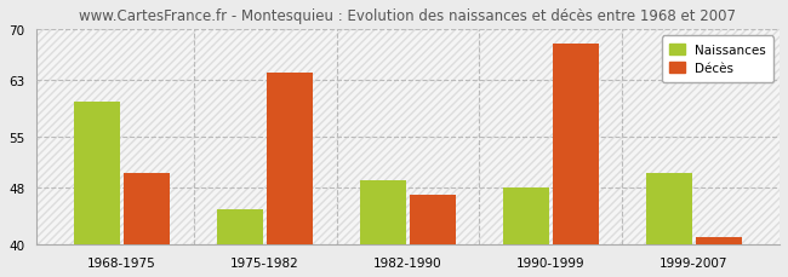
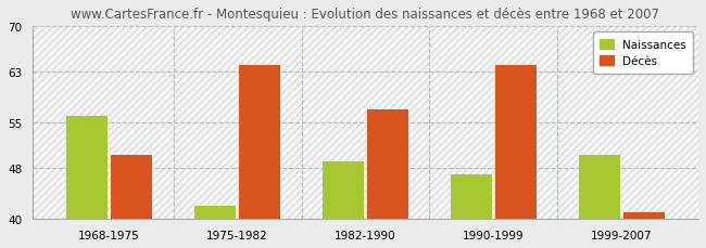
Naissances/1968-1975: 60 -> 56
Naissances/1975-1982: 45 -> 42
Décès/1982-1990: 47 -> 57
Naissances/1990-1999: 48 -> 47
Décès/1990-1999: 68 -> 64
